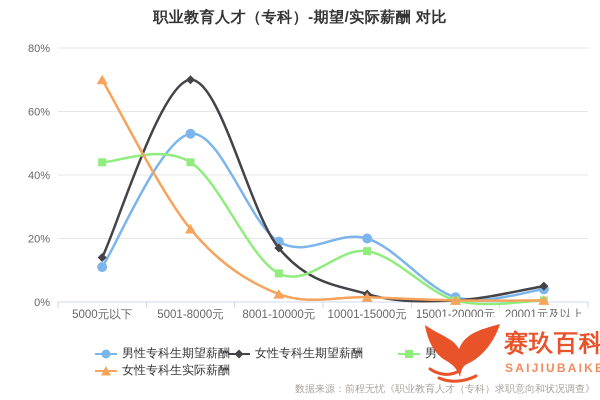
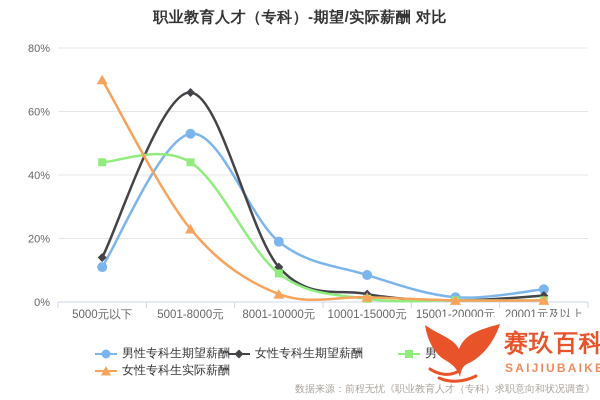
女性专科生期望薪酬/5001-8000元: 70% -> 66%
女性专科生期望薪酬/8001-10000元: 17% -> 11%
男性专科生期望薪酬/10001-15000元: 20% -> 8%
男性专科生实际薪酬/10001-15000元: 16% -> 1%
女性专科生期望薪酬/20001元及以上: 5% -> 2%
